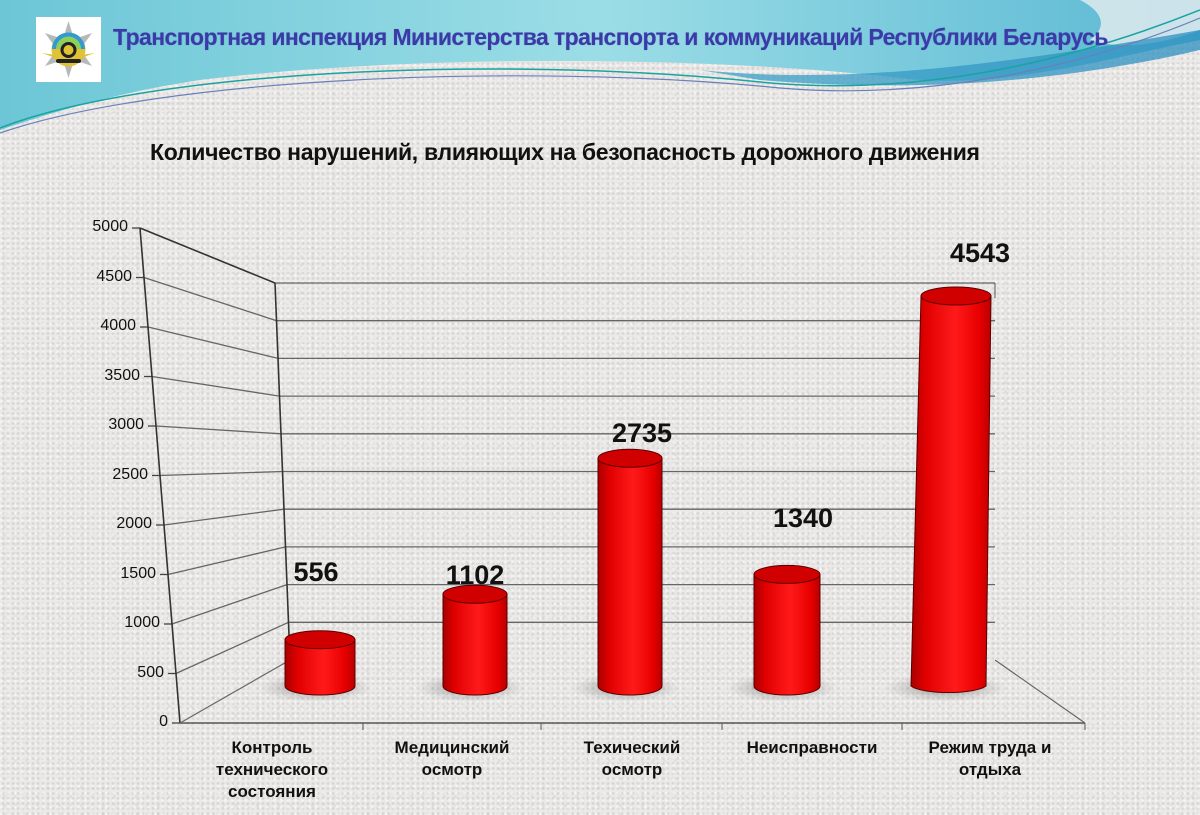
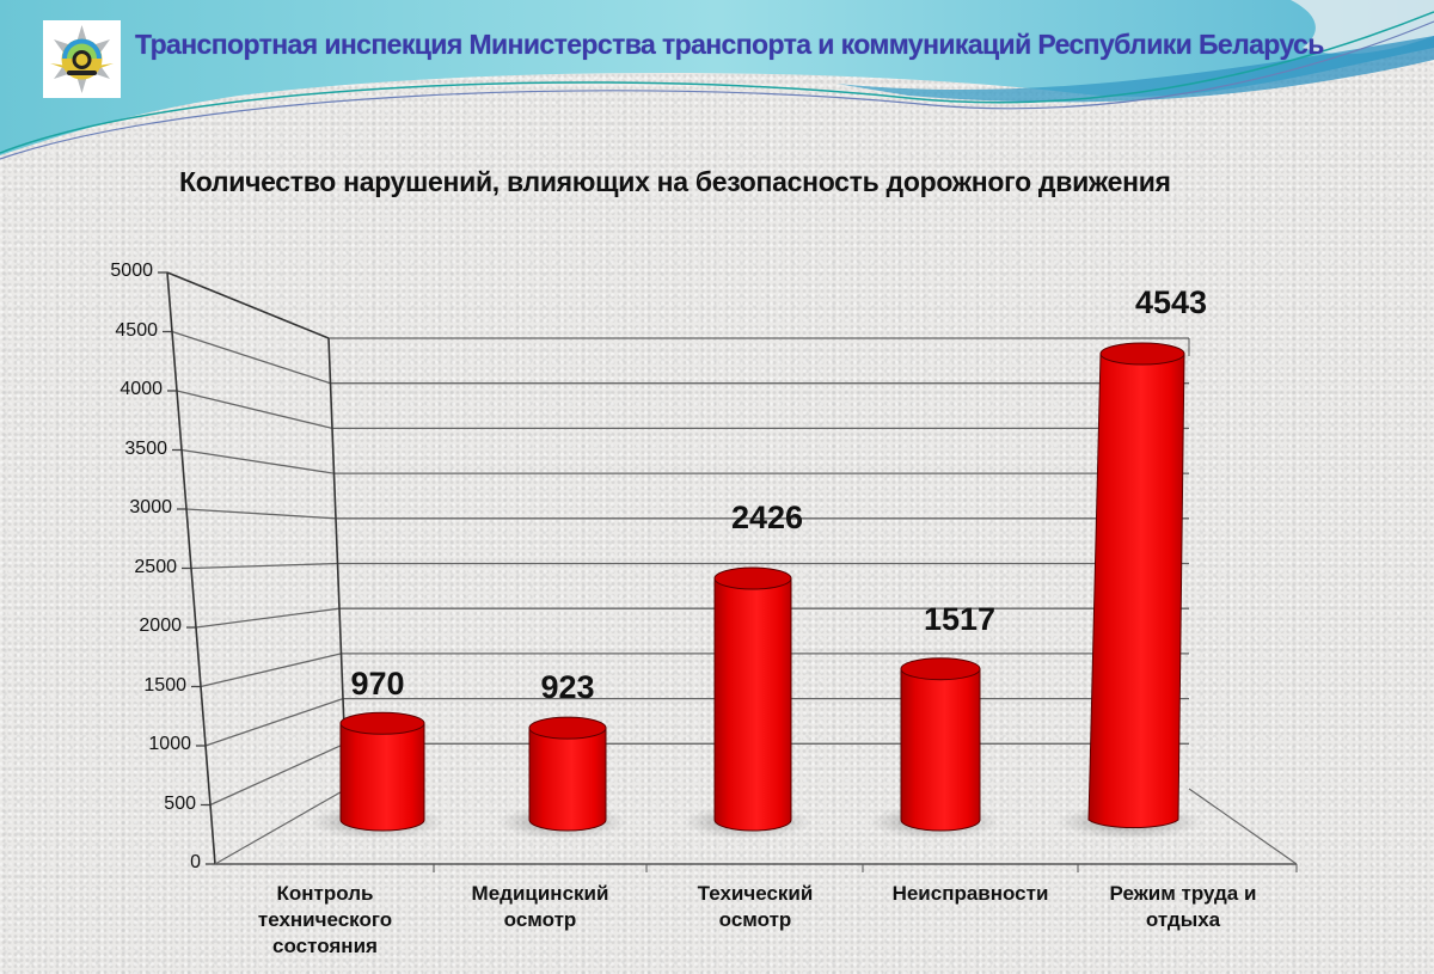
Контроль технического состояния: 556 -> 970
Медицинский осмотр: 1102 -> 923
Техический осмотр: 2735 -> 2426
Неисправности: 1340 -> 1517
